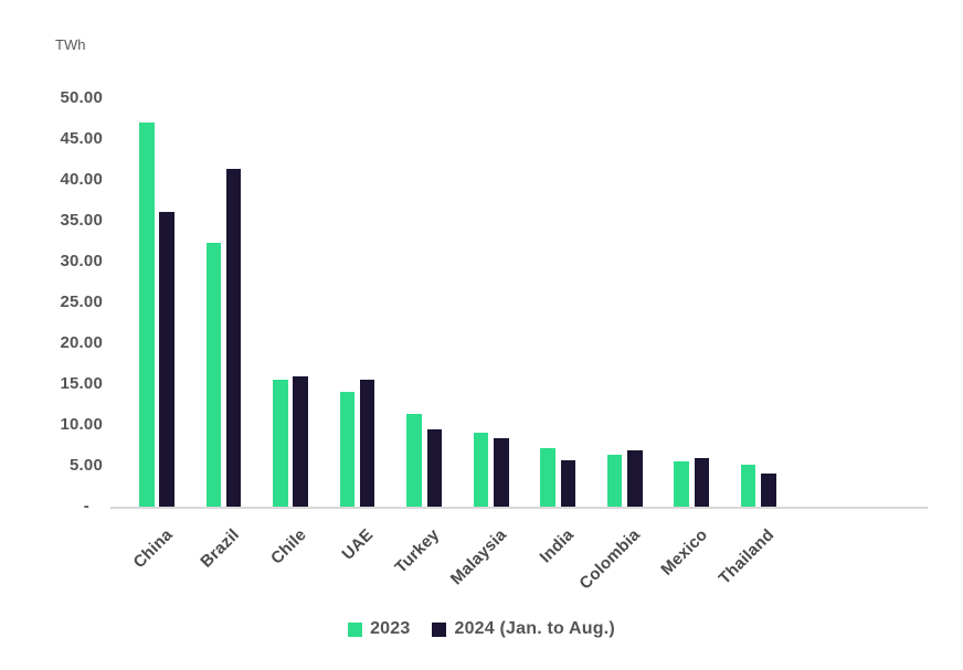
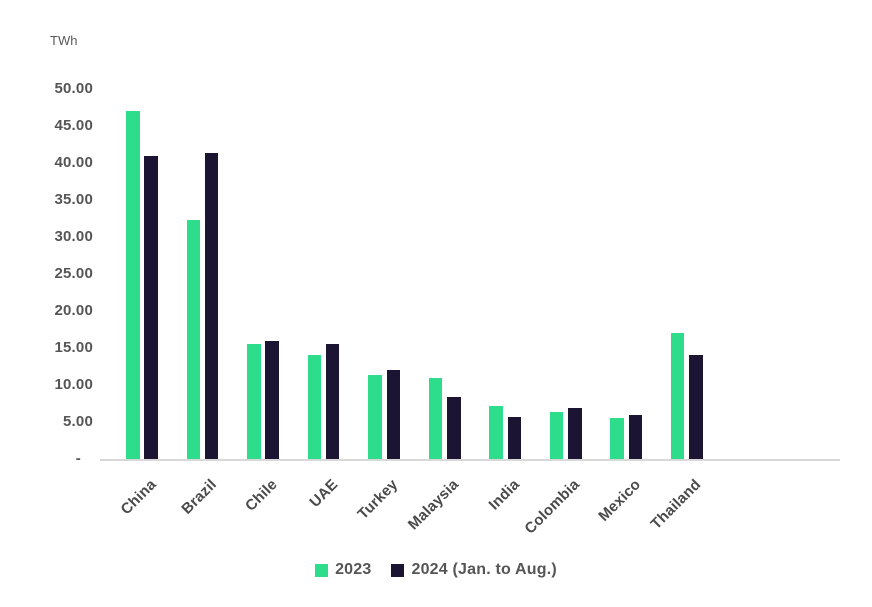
2024 (Jan. to Aug.)/China: 36 -> 41
2024 (Jan. to Aug.)/Turkey: 10 -> 12
2023/Malaysia: 9 -> 11
2023/Thailand: 5 -> 17
2024 (Jan. to Aug.)/Thailand: 4 -> 14
